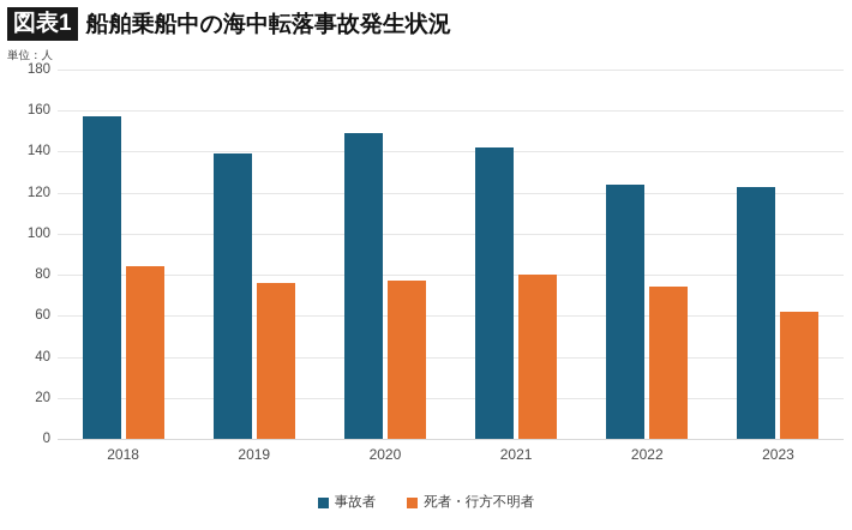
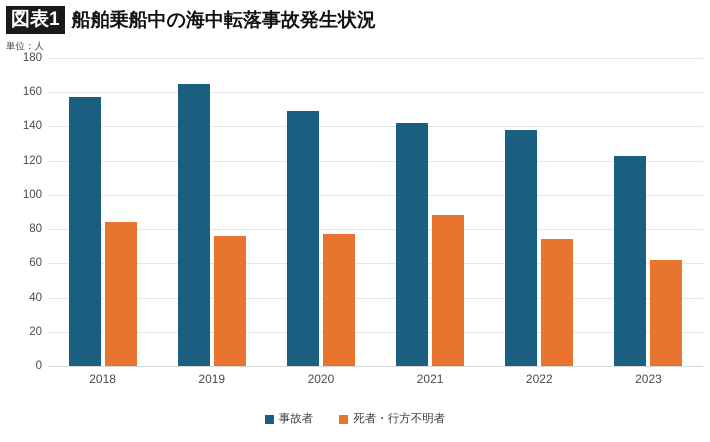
事故者/2019: 139 -> 165
死者・行方不明者/2021: 80 -> 88
事故者/2022: 124 -> 138
